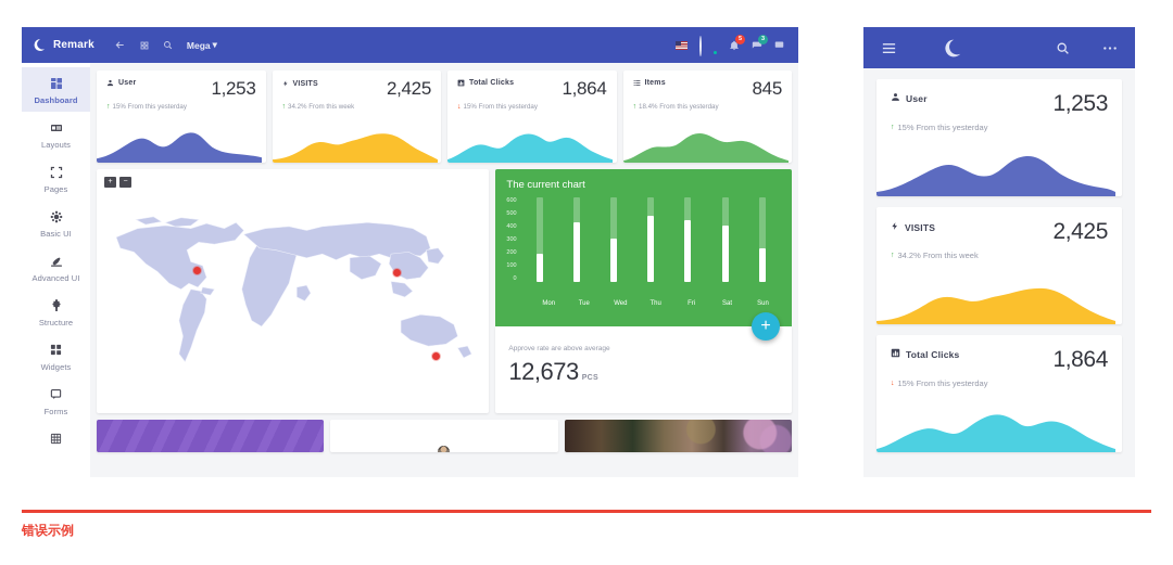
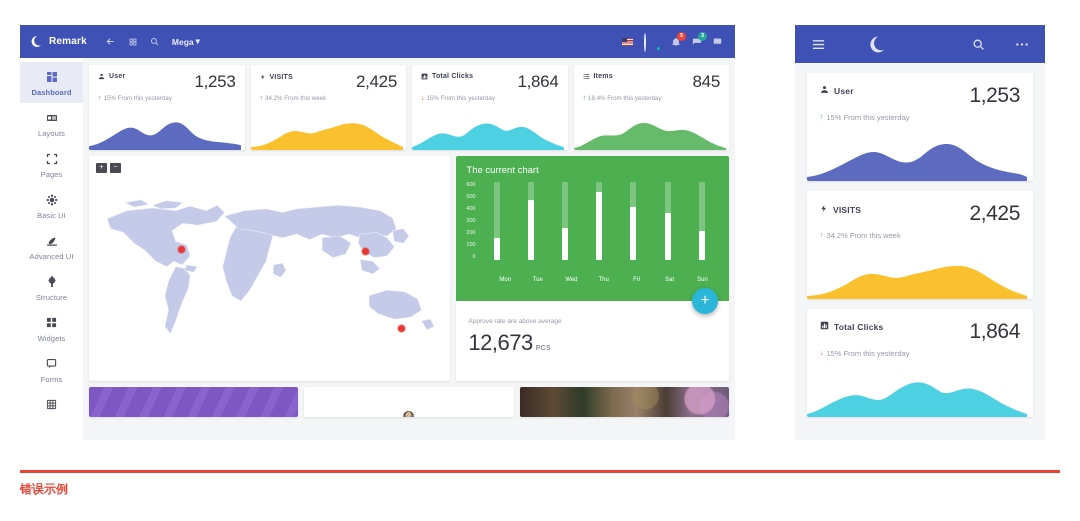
Mon: 200 -> 170
Tue: 420 -> 460
Wed: 310 -> 250
Thu: 470 -> 520
Fri: 440 -> 410
Sat: 400 -> 360
Sun: 240 -> 220
